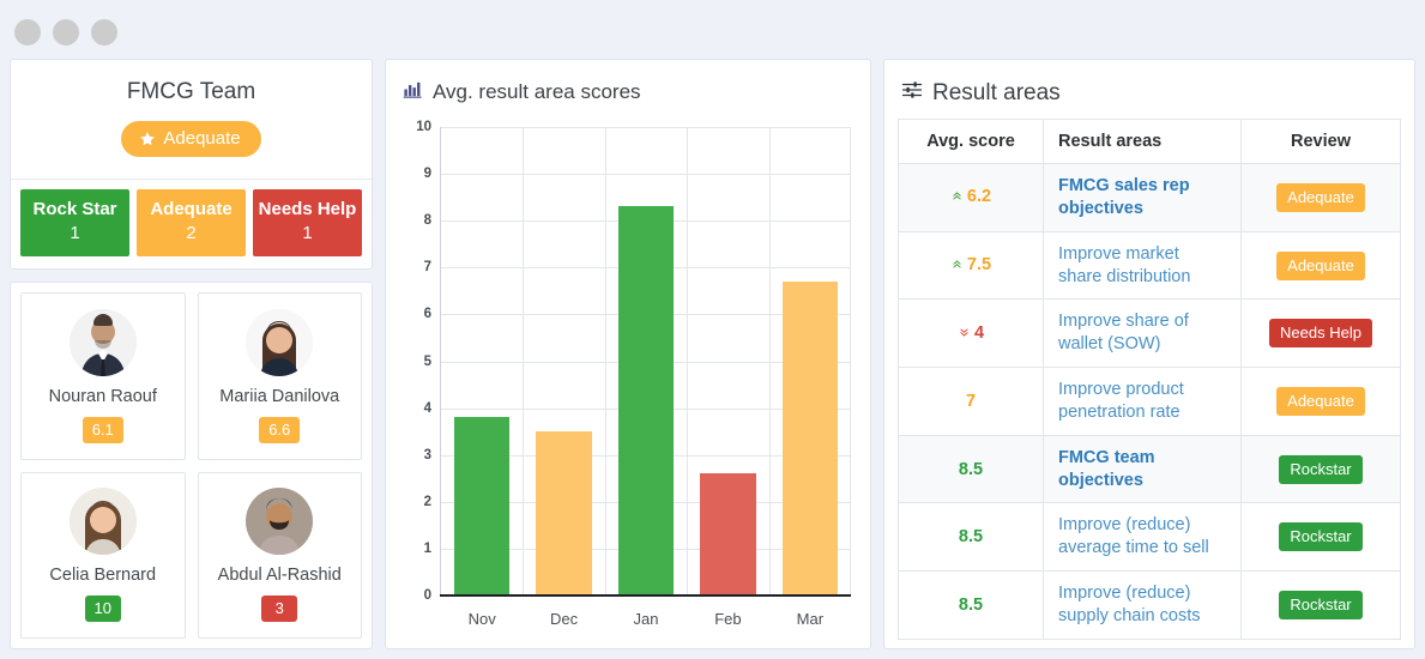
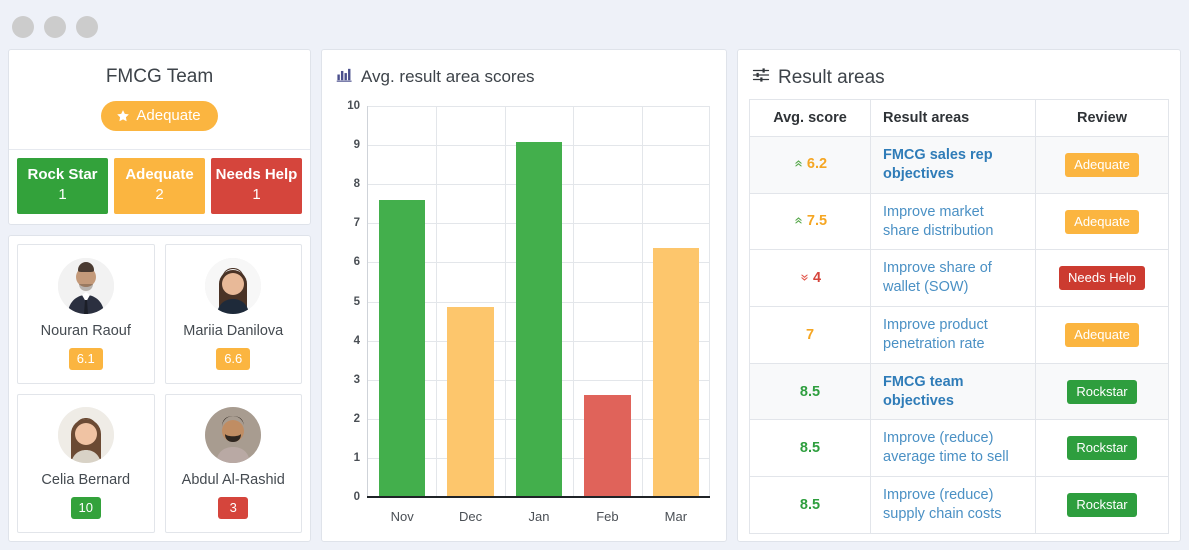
Nov: 3.8 -> 7.6
Dec: 3.5 -> 4.8
Jan: 8.3 -> 9.1
Mar: 6.7 -> 6.4
